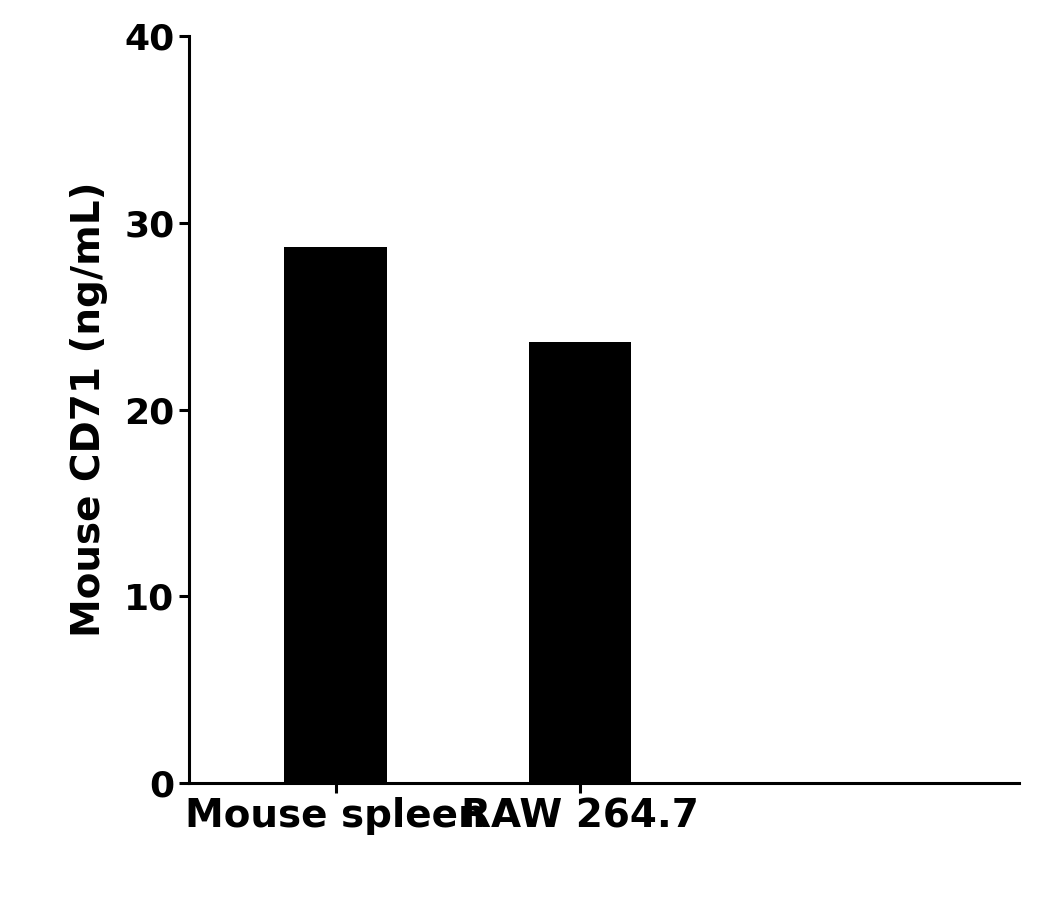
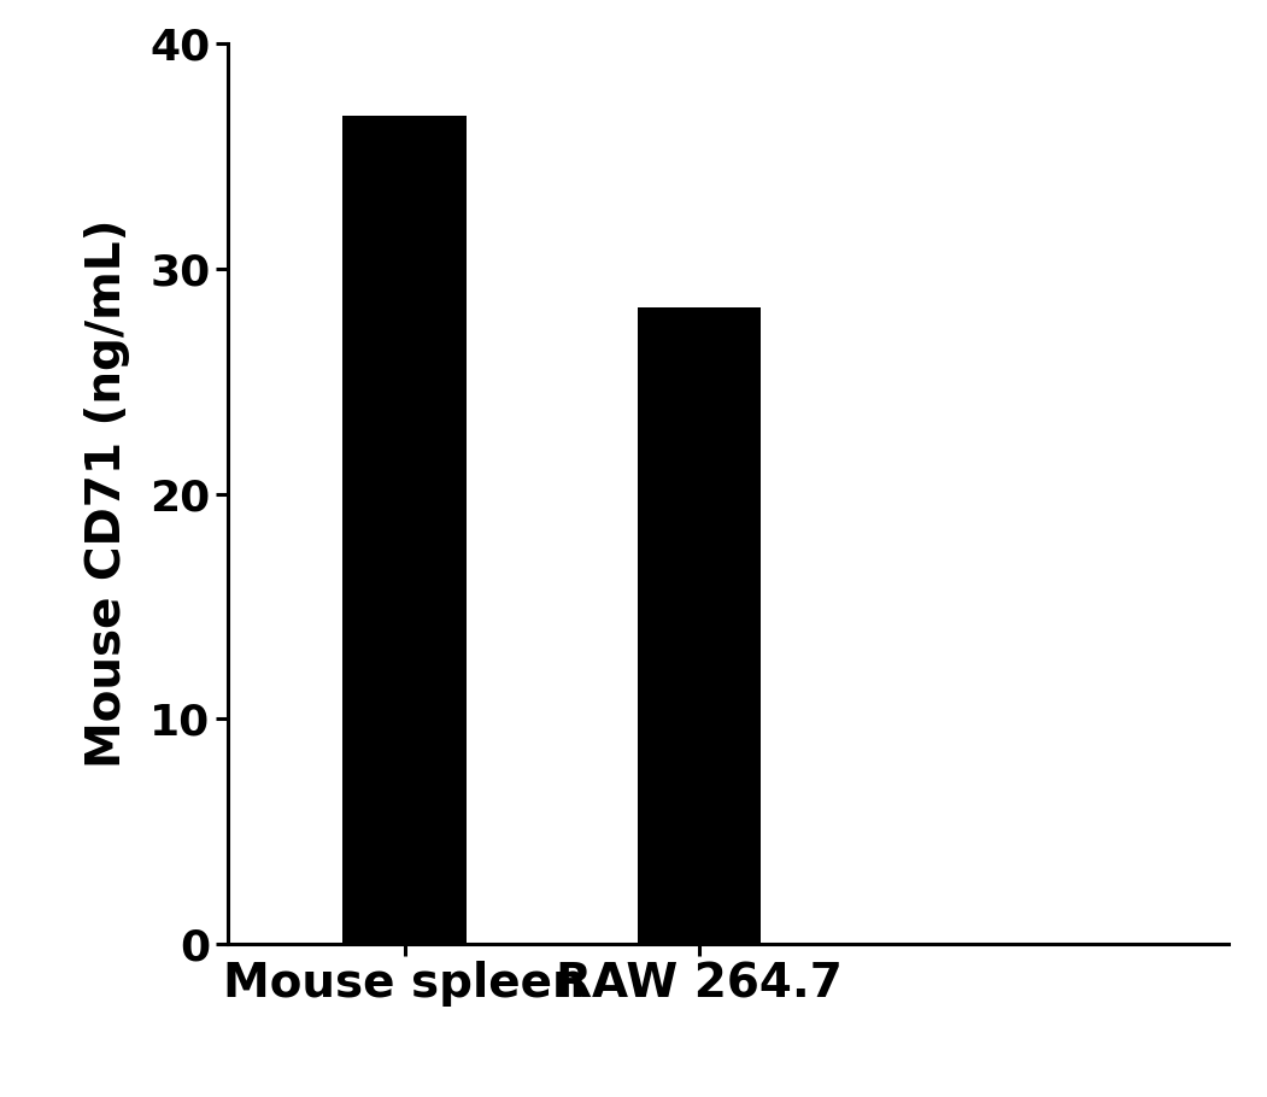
Mouse spleen: 28.7 -> 36.8
RAW 264.7: 23.6 -> 28.3
